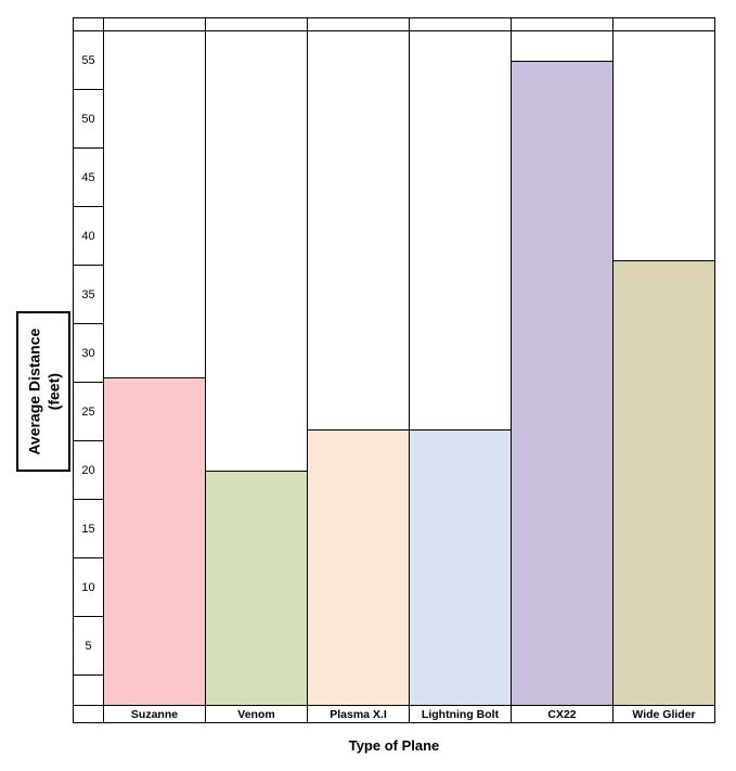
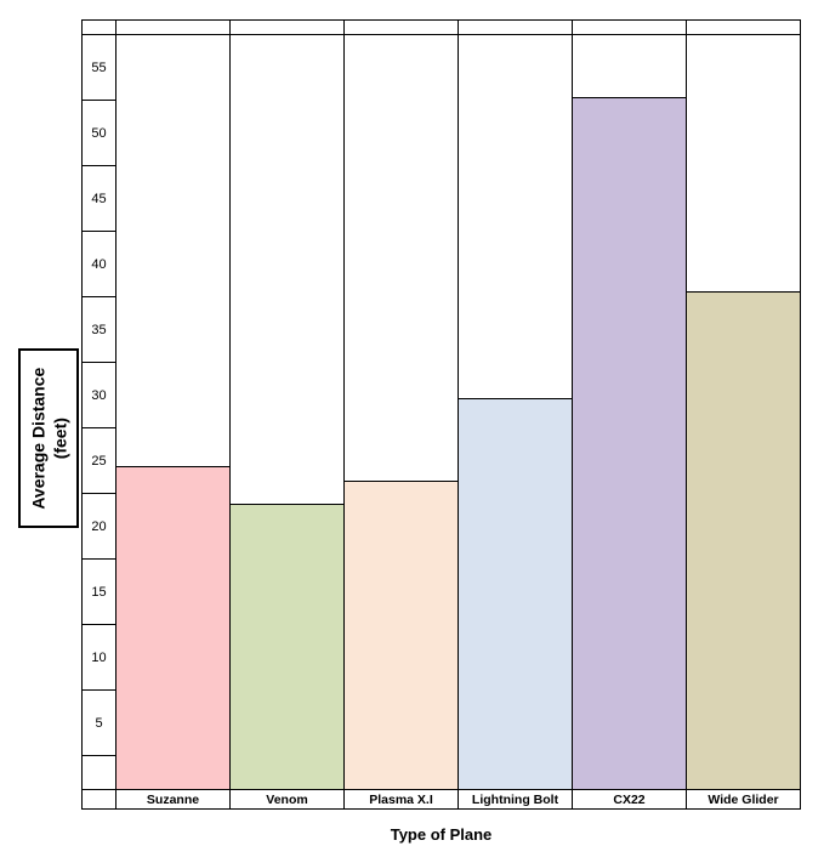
Suzanne: 28.0 -> 24.6
Venom: 20.0 -> 21.8
Lightning Bolt: 23.5 -> 29.8
CX22: 55.0 -> 52.8
